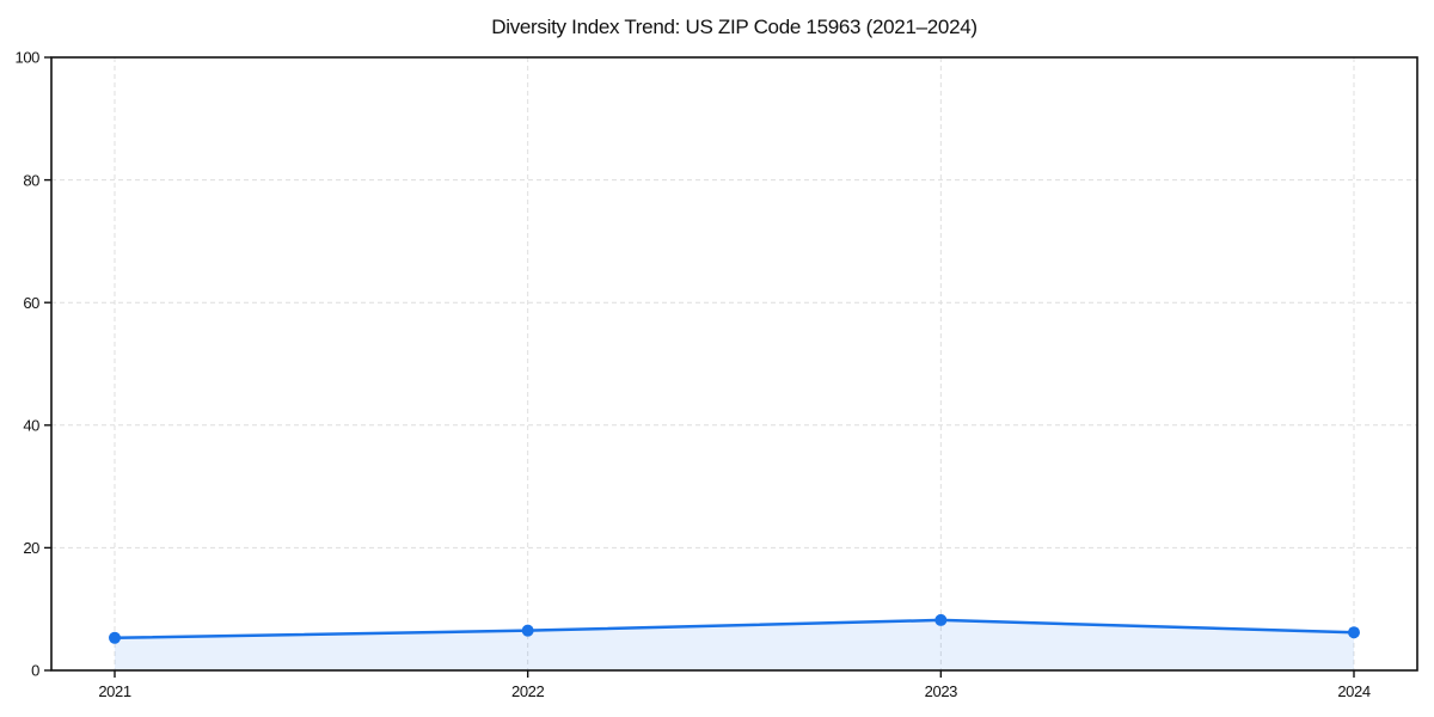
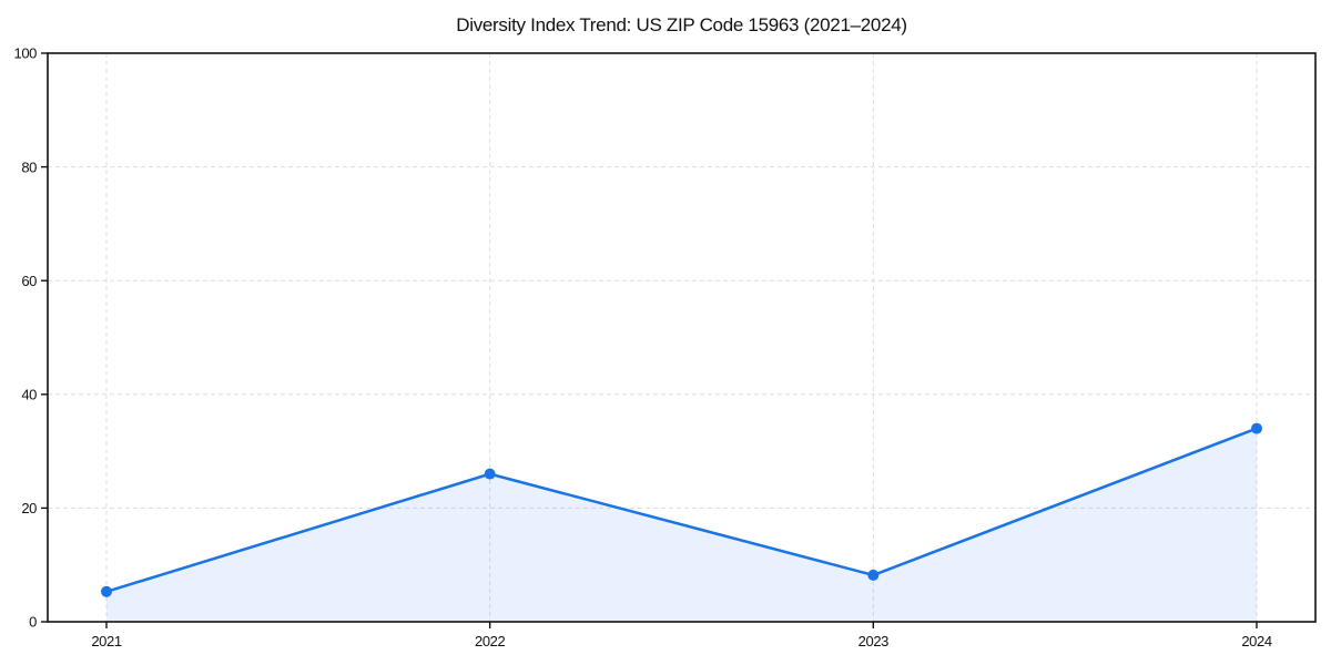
2022: 6 -> 26
2024: 6 -> 34
